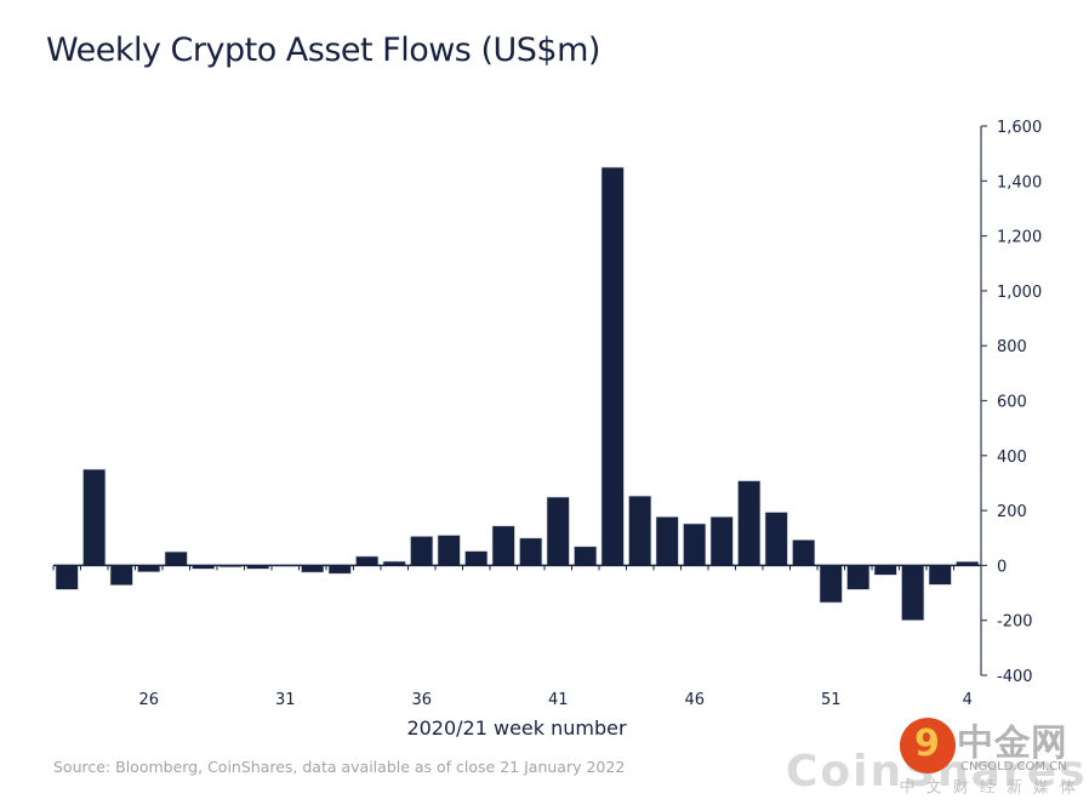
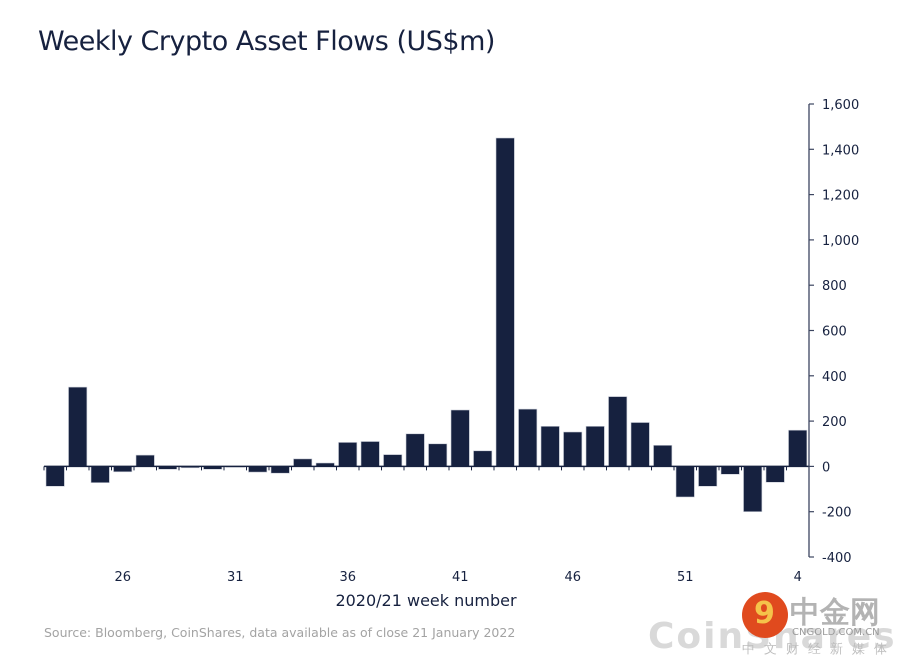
4: 10 -> 160
